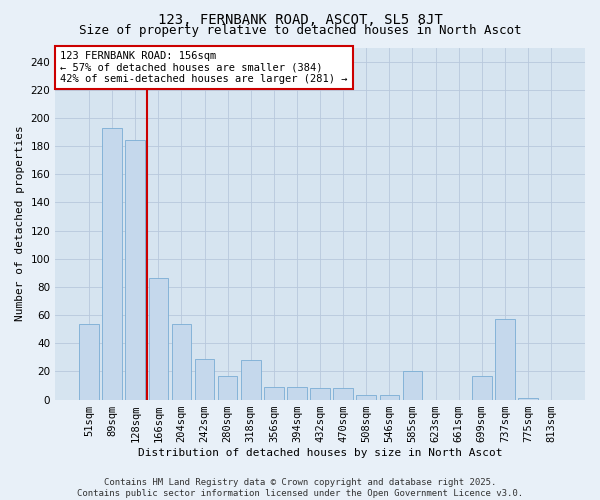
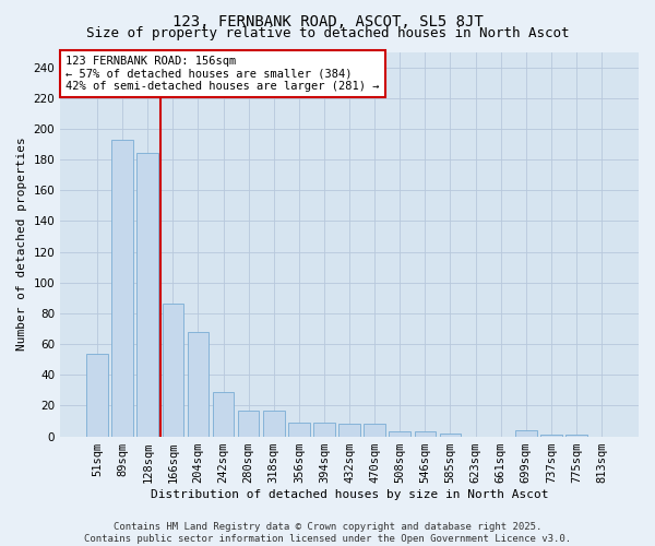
204sqm: 54 -> 68
318sqm: 28 -> 17
585sqm: 20 -> 2
699sqm: 17 -> 4
737sqm: 57 -> 1
